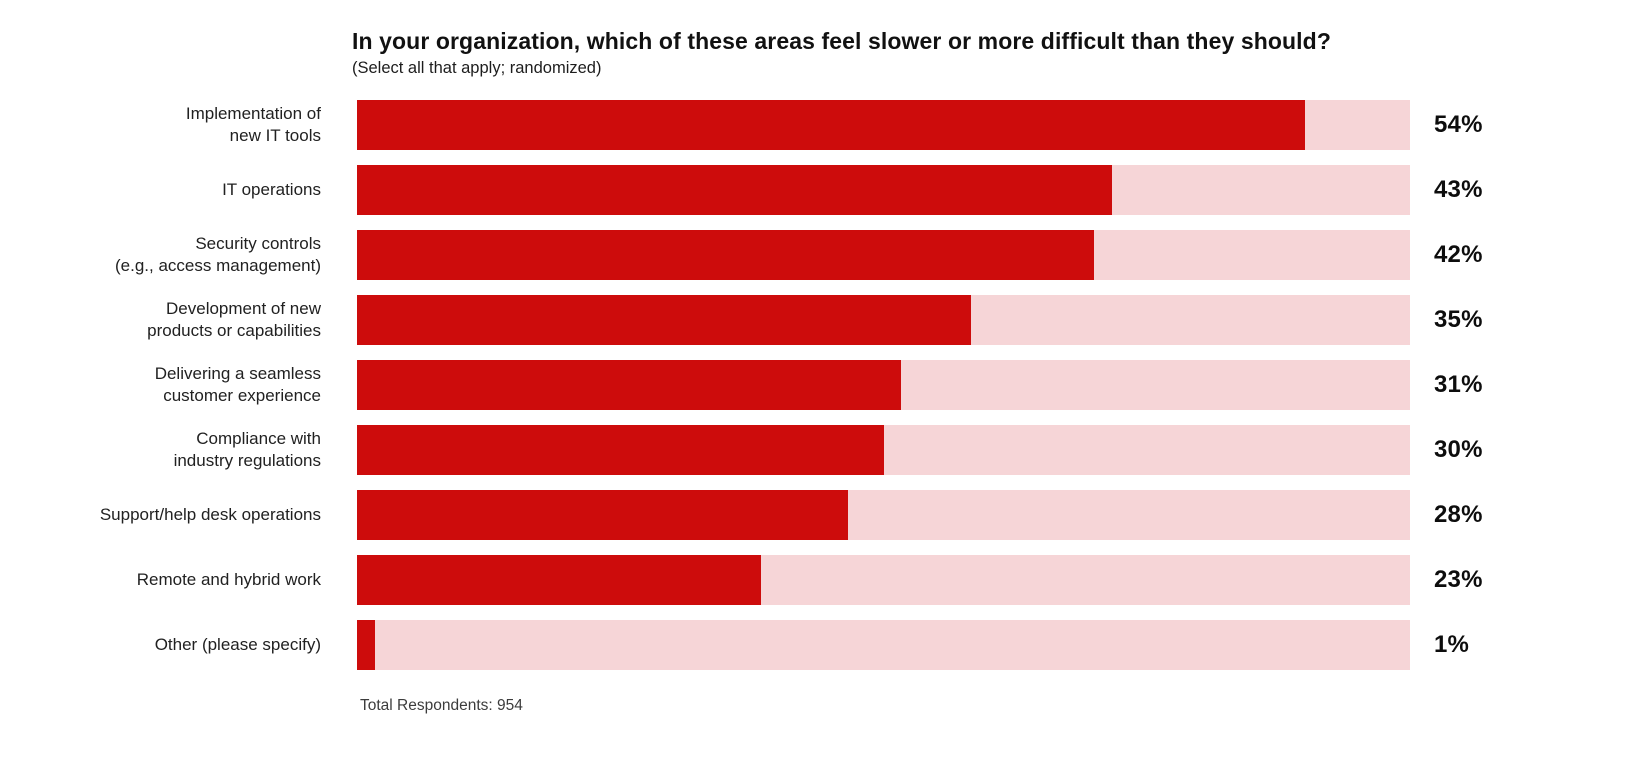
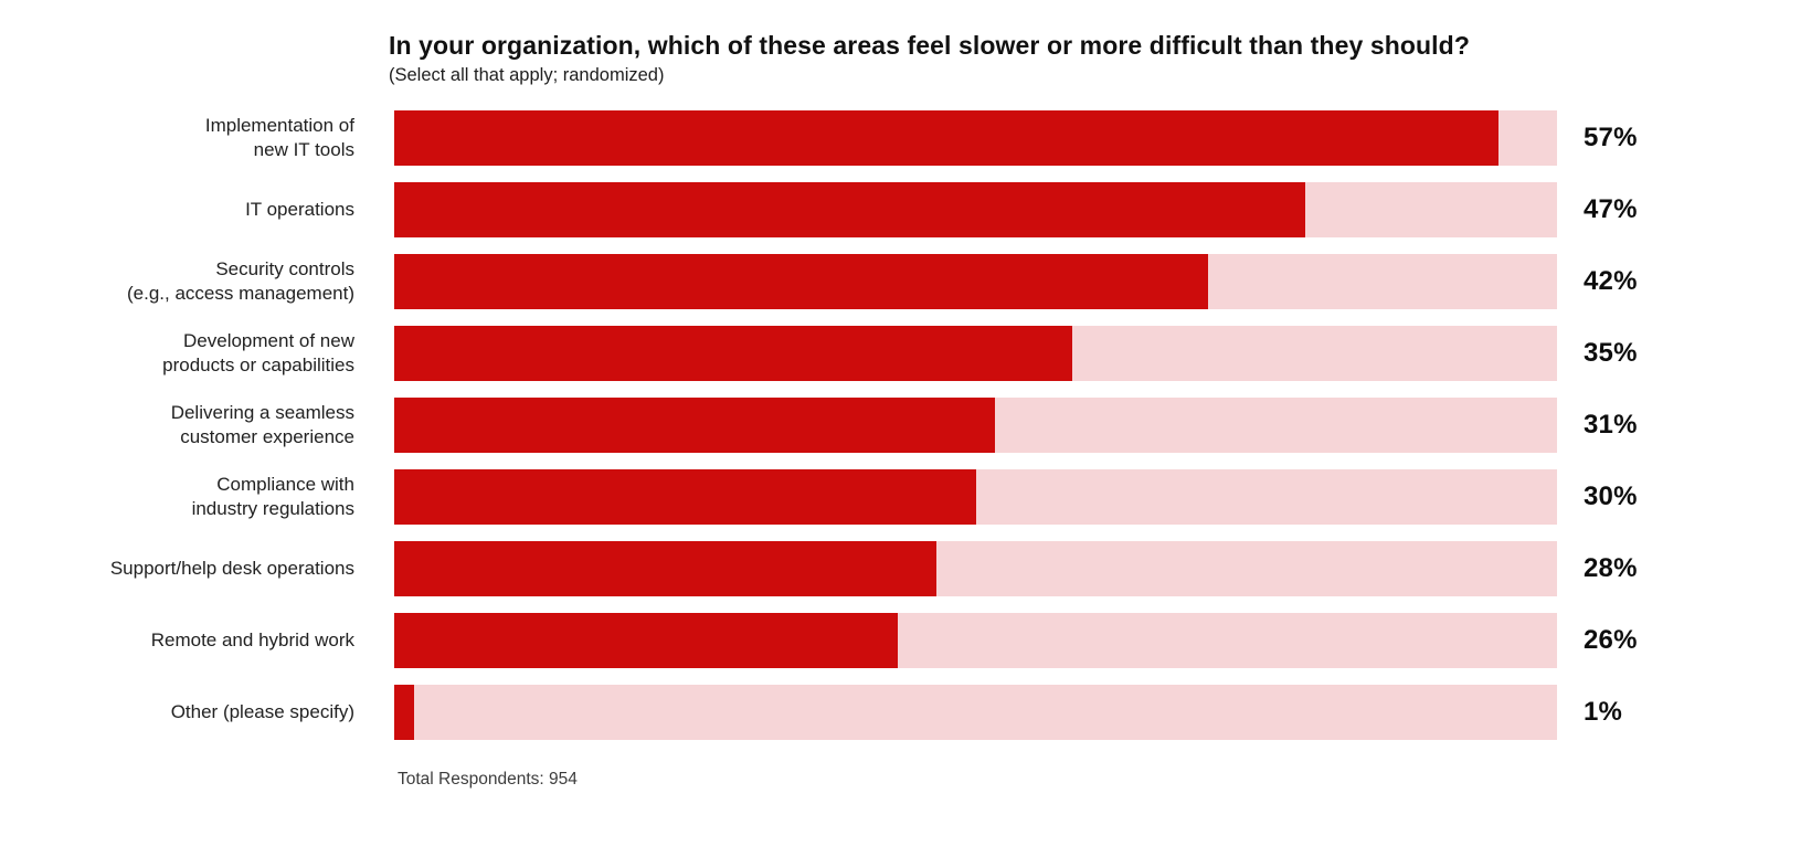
Implementation of new IT tools: 54% -> 57%
IT operations: 43% -> 47%
Remote and hybrid work: 23% -> 26%
